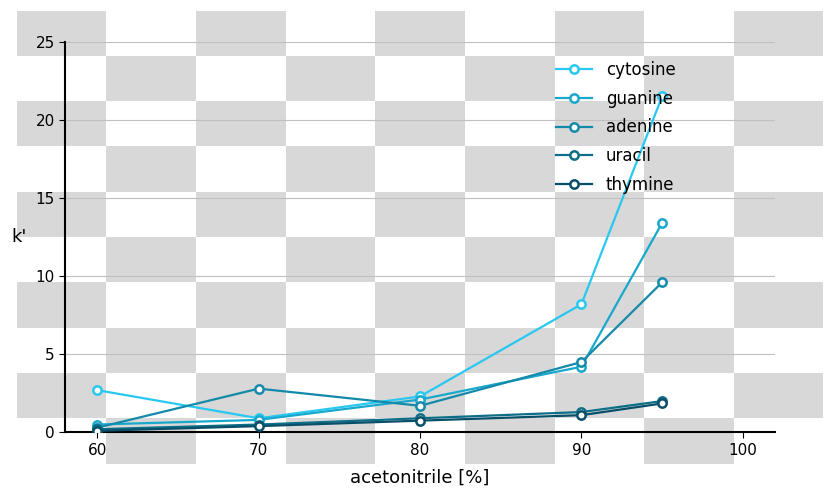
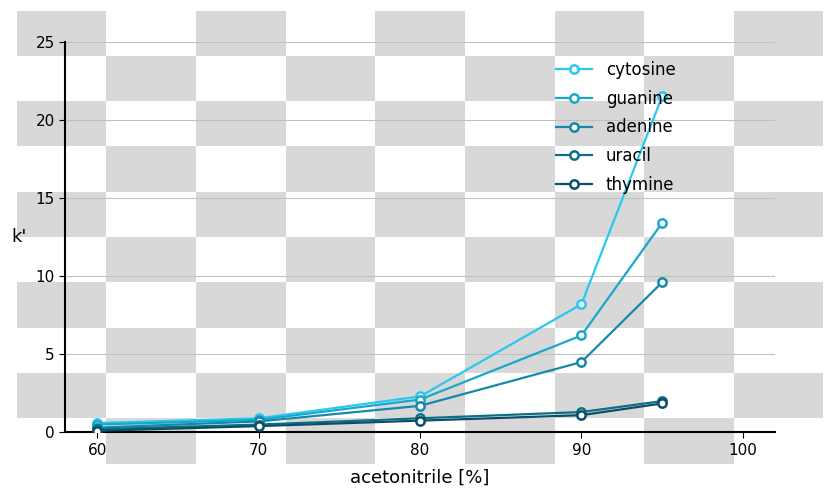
cytosine/60: 2.7 -> 0.6
adenine/70: 2.8 -> 0.7
guanine/90: 4.2 -> 6.2
